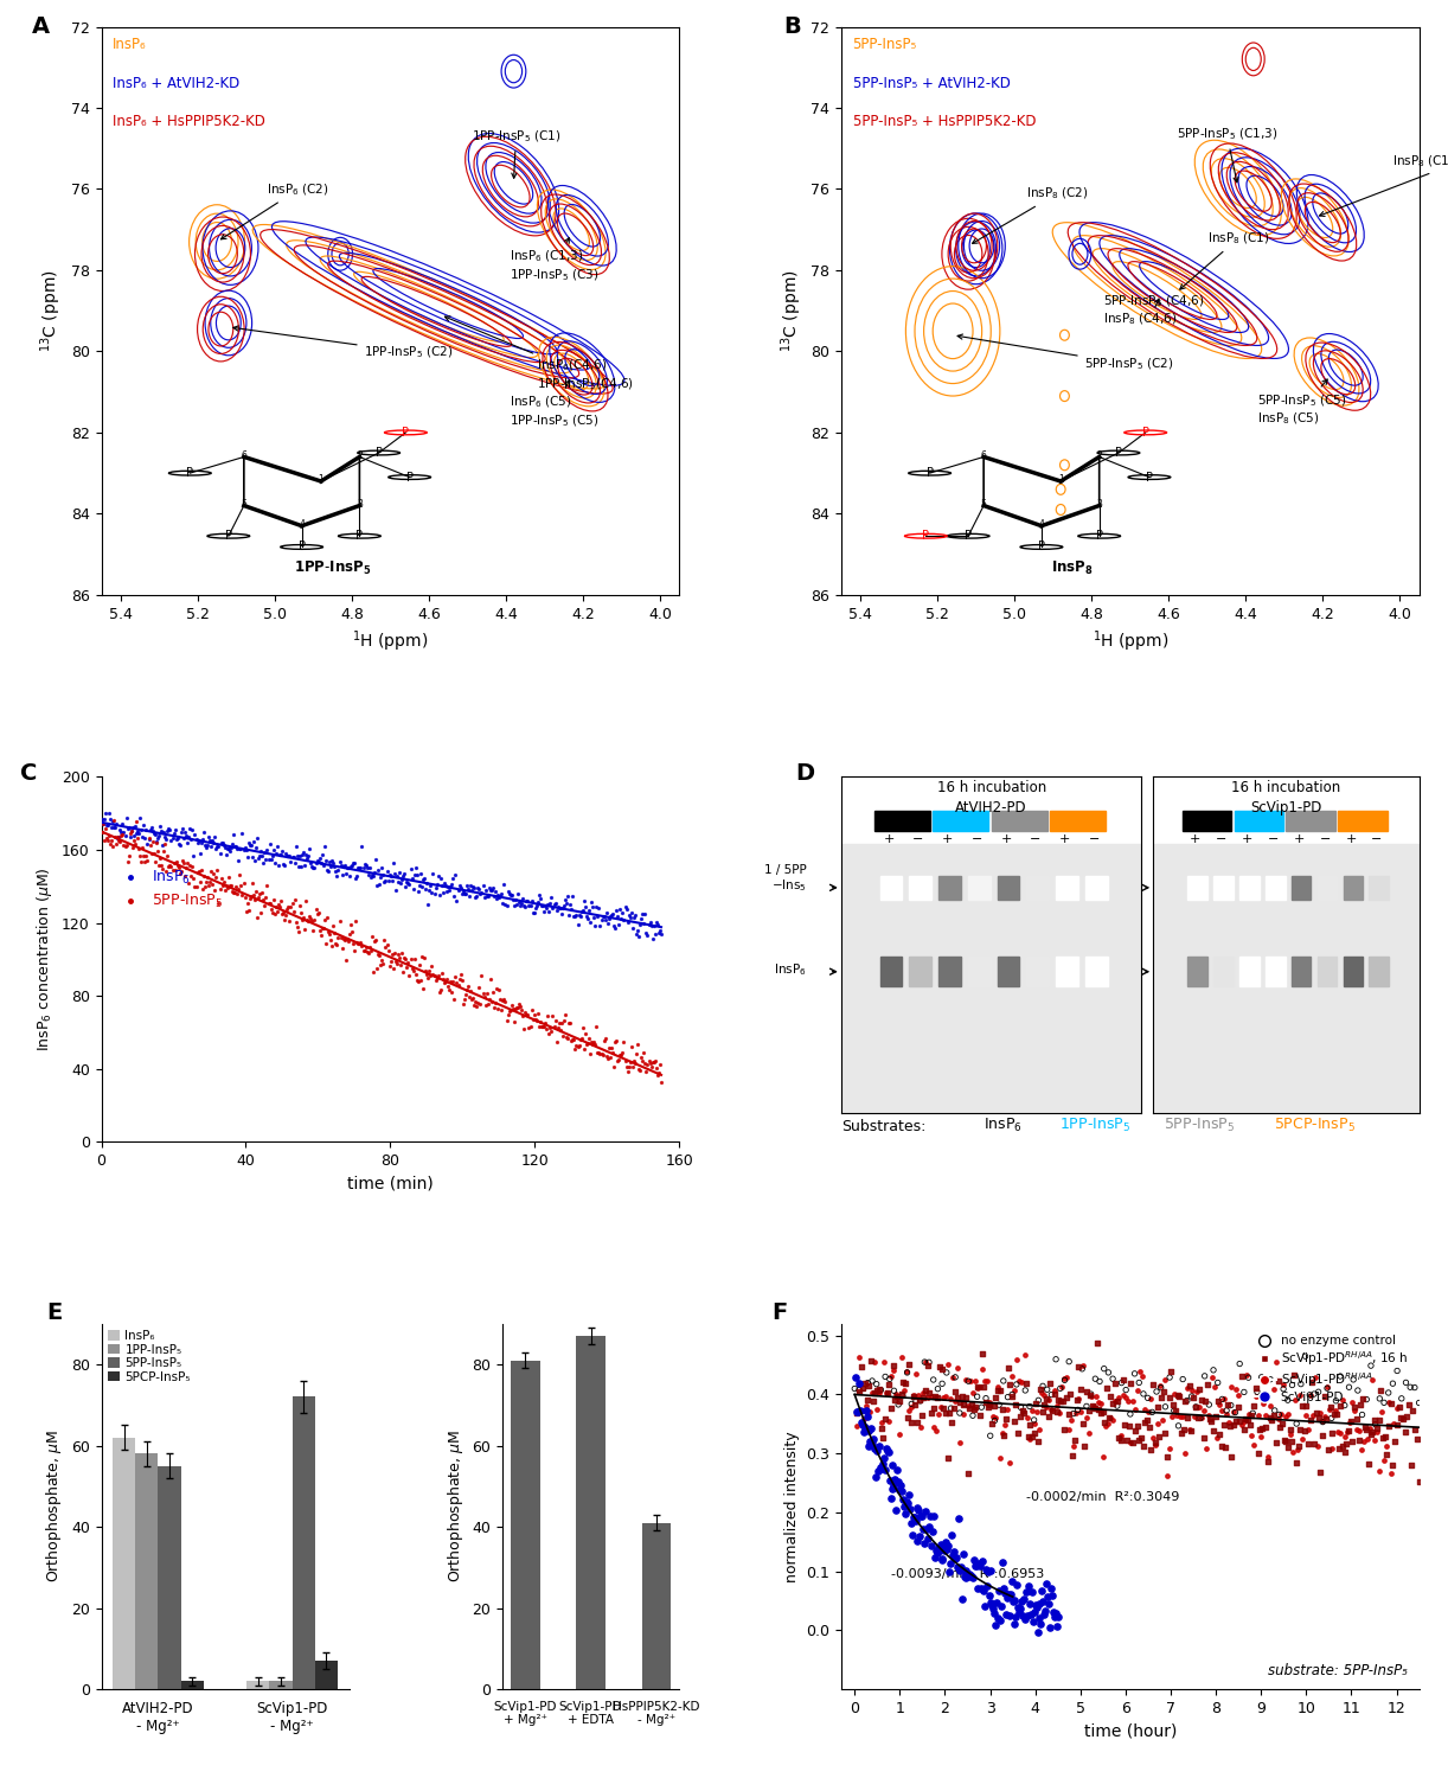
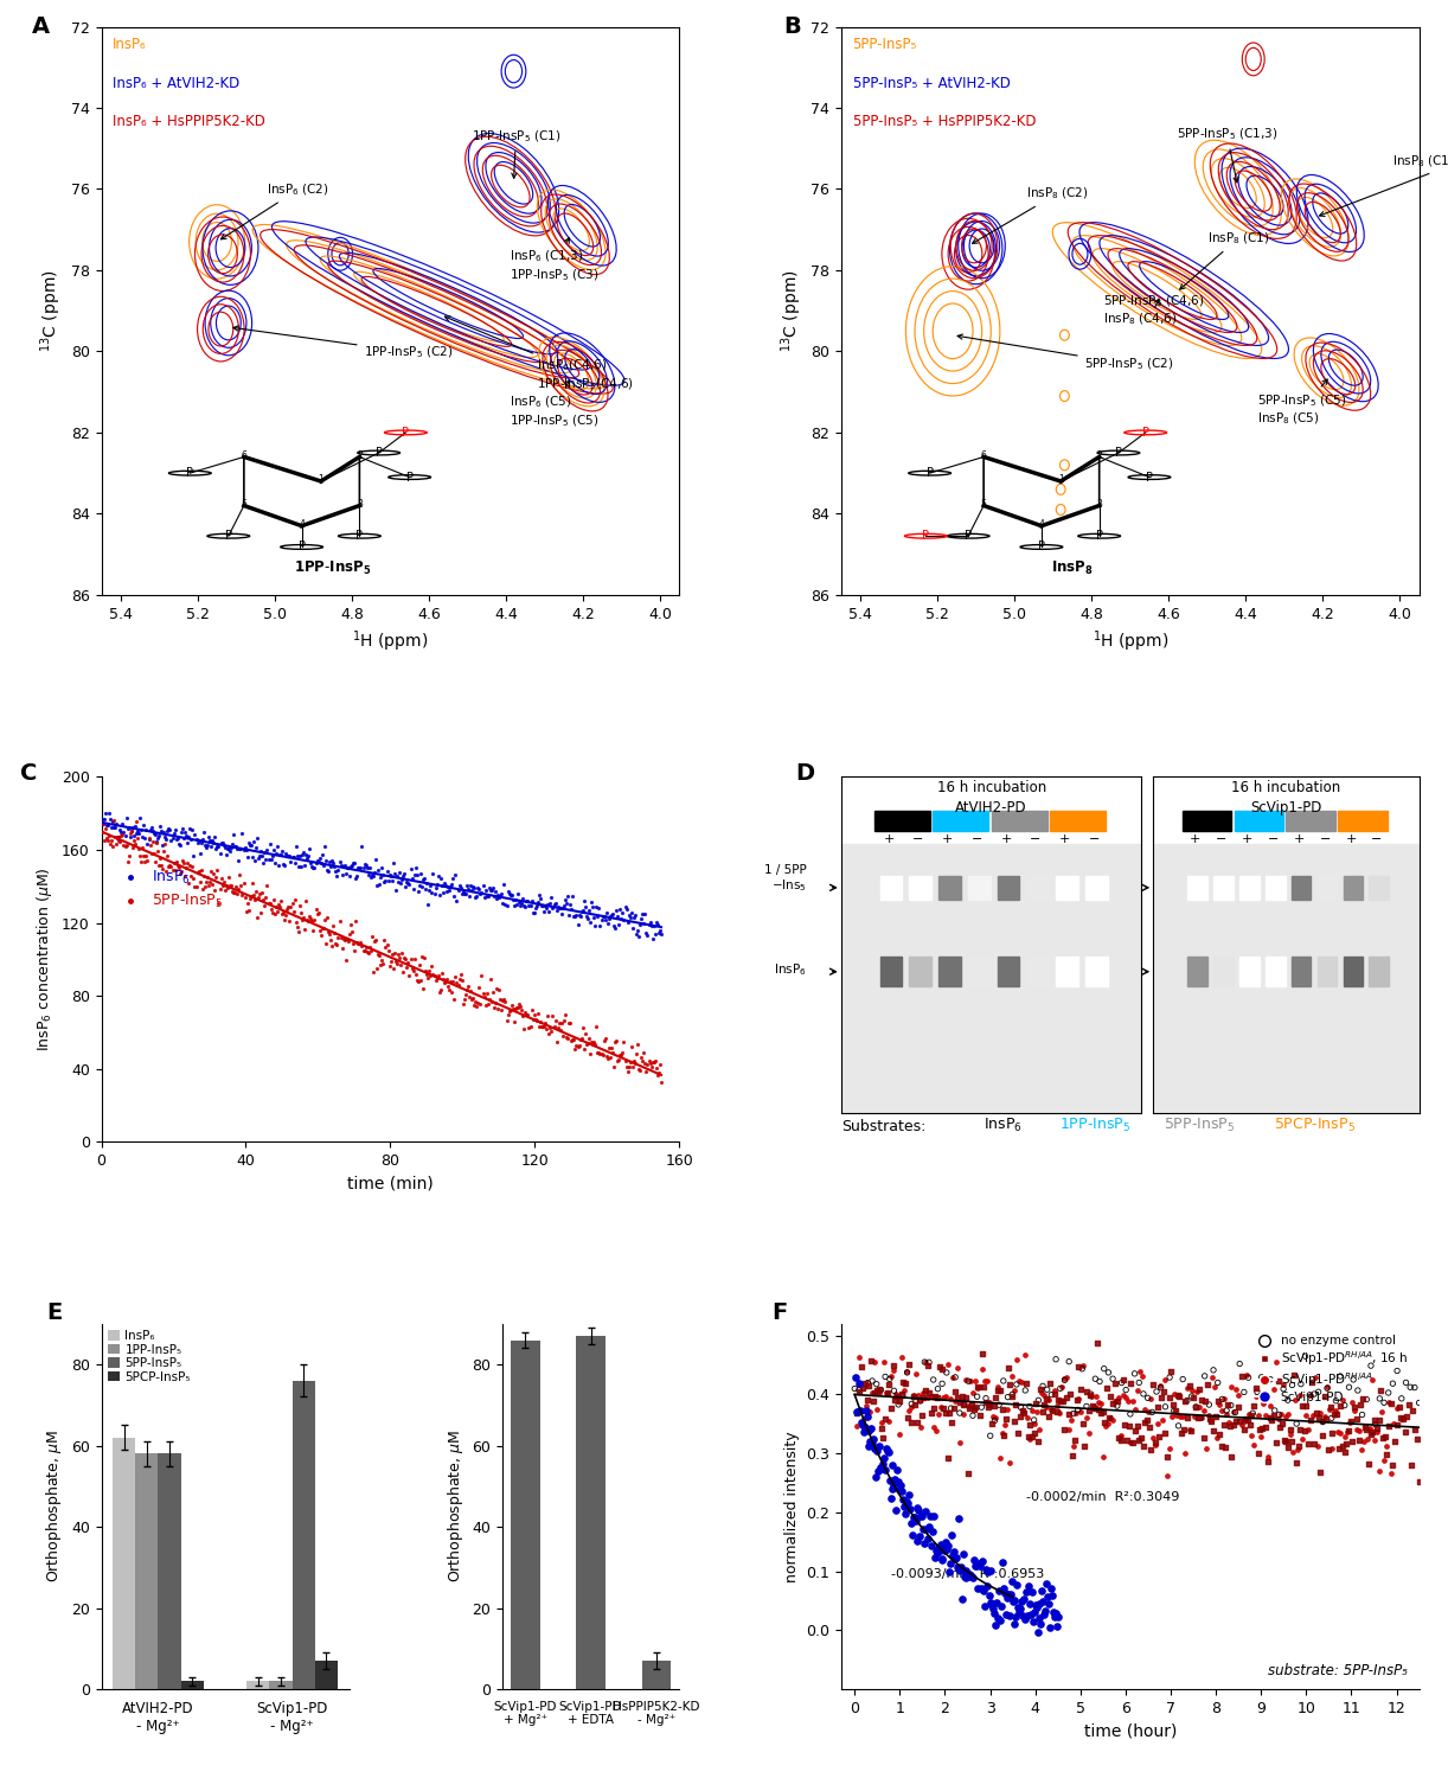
5PP-InsP₅/AtVIH2-PD - Mg²⁺: 55 -> 58
5PP-InsP₅/ScVip1-PD - Mg²⁺: 72 -> 76
ScVip1-PD + Mg²⁺: 81 -> 86
HsPPIP5K2-KD - Mg²⁺: 41 -> 7
